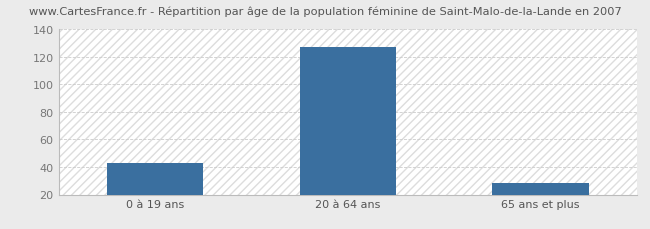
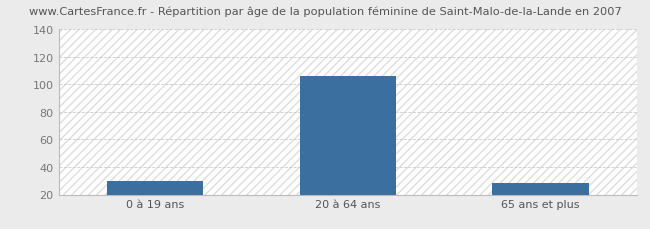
0 à 19 ans: 43 -> 30
20 à 64 ans: 127 -> 106
